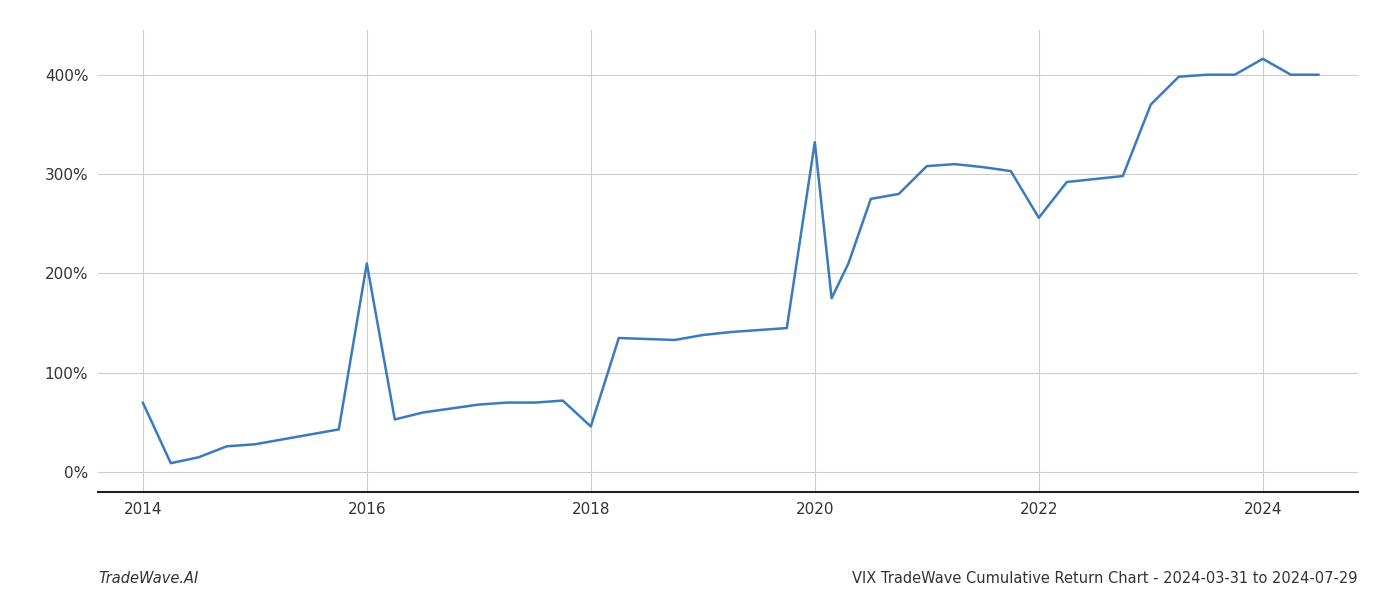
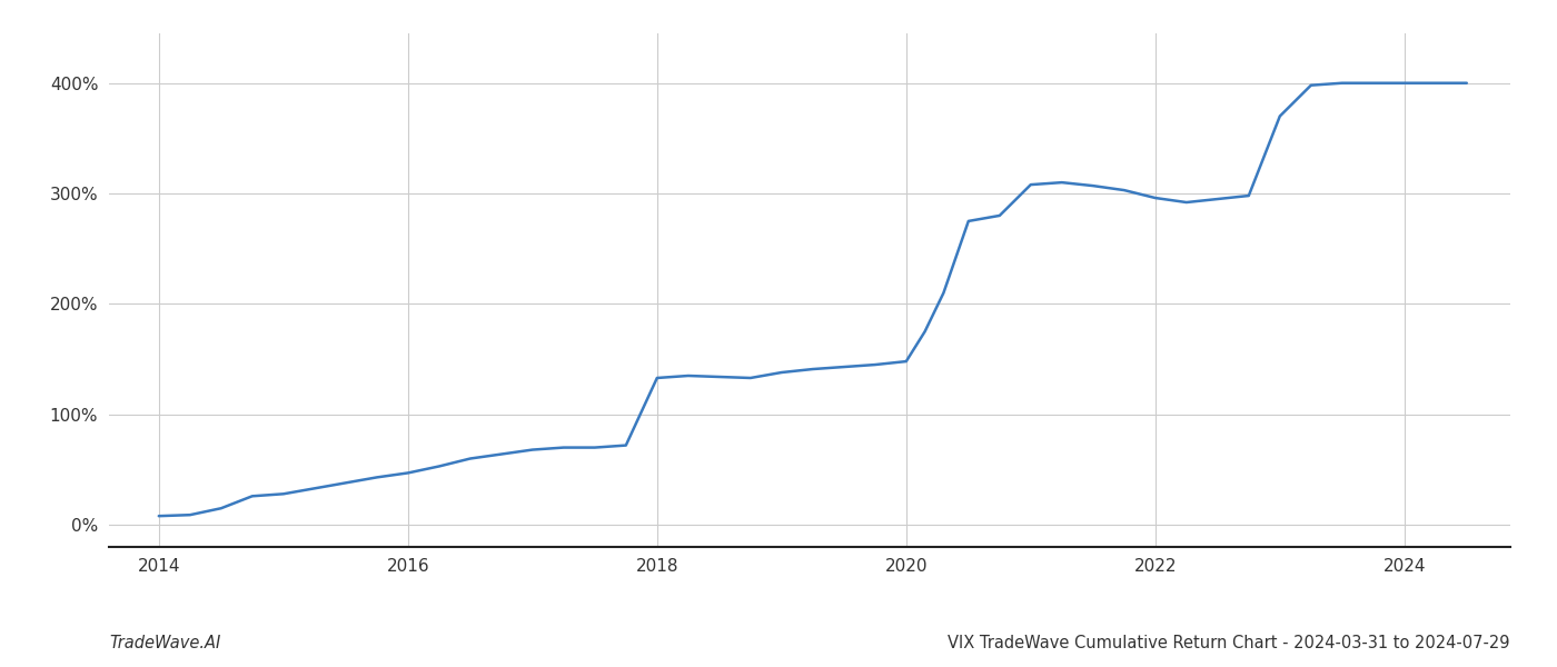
2014: 70% -> 8%
2016: 210% -> 47%
2018: 46% -> 133%
2020: 332% -> 148%
2022: 256% -> 296%
2024: 416% -> 400%
